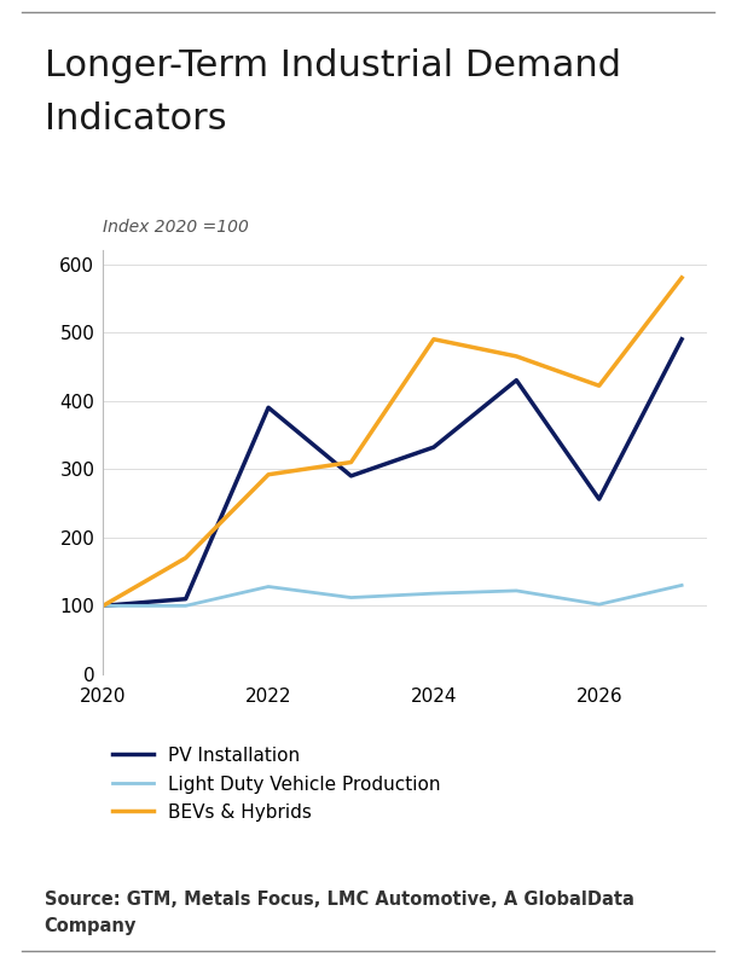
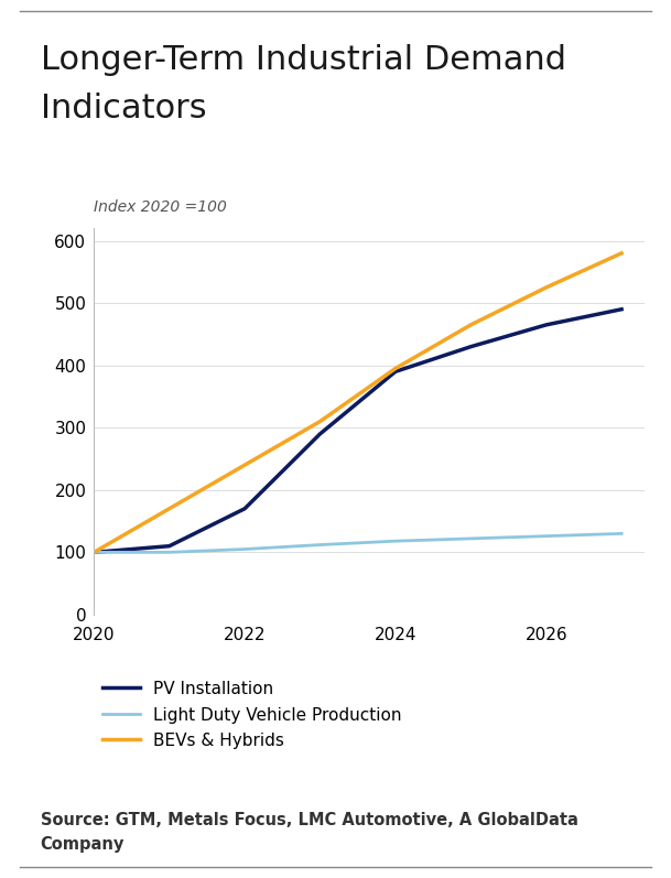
PV Installation/2022: 390 -> 170
Light Duty Vehicle Production/2022: 128 -> 105
BEVs & Hybrids/2022: 292 -> 240
PV Installation/2024: 332 -> 390
BEVs & Hybrids/2024: 490 -> 395
PV Installation/2026: 256 -> 465
Light Duty Vehicle Production/2026: 102 -> 126
BEVs & Hybrids/2026: 422 -> 525
